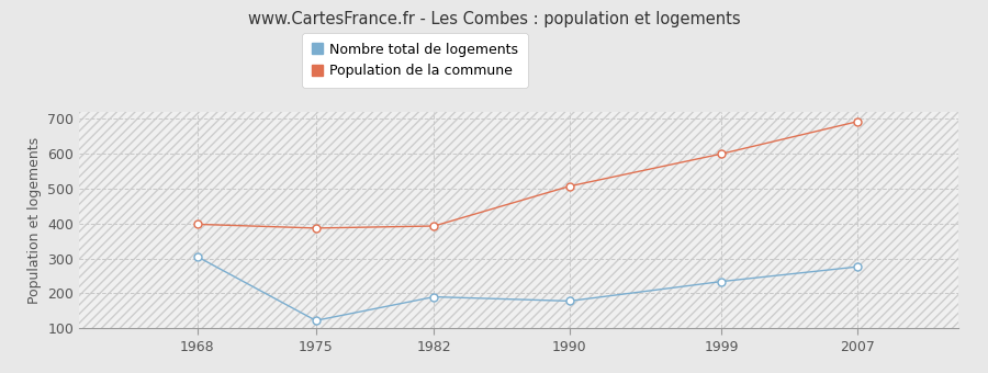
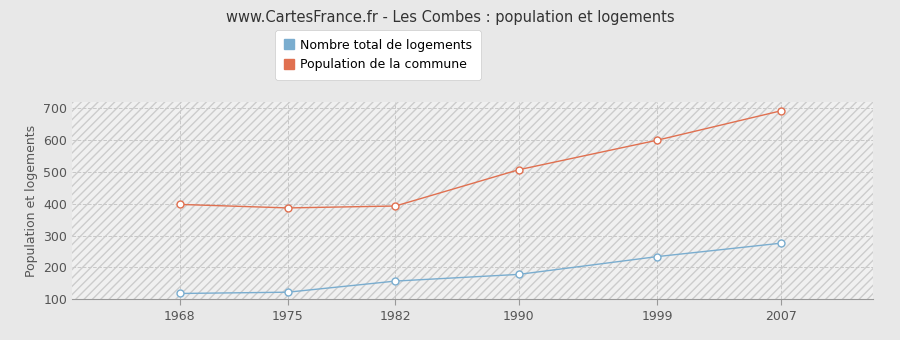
Nombre total de logements/1968: 305 -> 118
Nombre total de logements/1982: 190 -> 157
